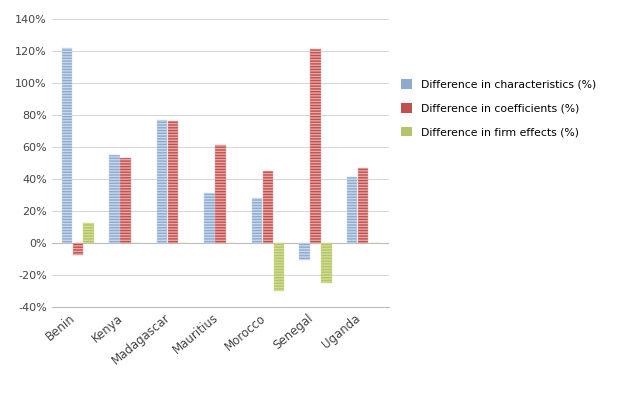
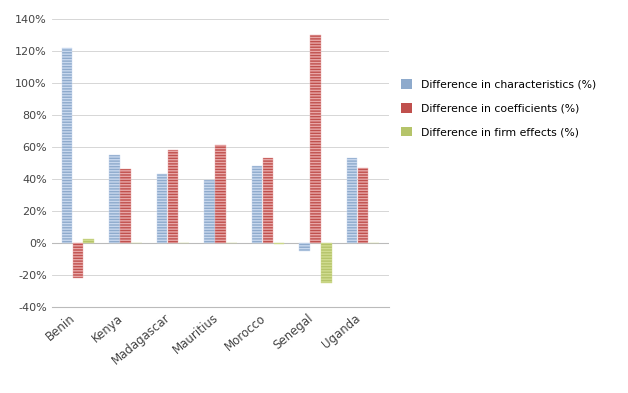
Difference in coefficients (%)/Benin: -8% -> -22%
Difference in firm effects (%)/Benin: 12% -> 2%
Difference in coefficients (%)/Kenya: 53% -> 46%
Difference in characteristics (%)/Madagascar: 77% -> 43%
Difference in coefficients (%)/Madagascar: 76% -> 58%
Difference in characteristics (%)/Mauritius: 31% -> 39%
Difference in characteristics (%)/Morocco: 28% -> 48%
Difference in coefficients (%)/Morocco: 45% -> 53%
Difference in firm effects (%)/Morocco: -30% -> -1%
Difference in characteristics (%)/Senegal: -11% -> -5%
Difference in coefficients (%)/Senegal: 121% -> 130%
Difference in characteristics (%)/Uganda: 41% -> 53%
